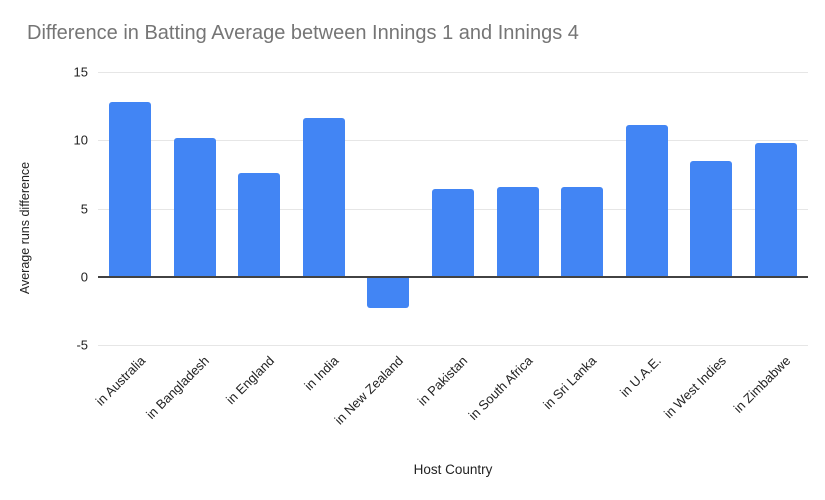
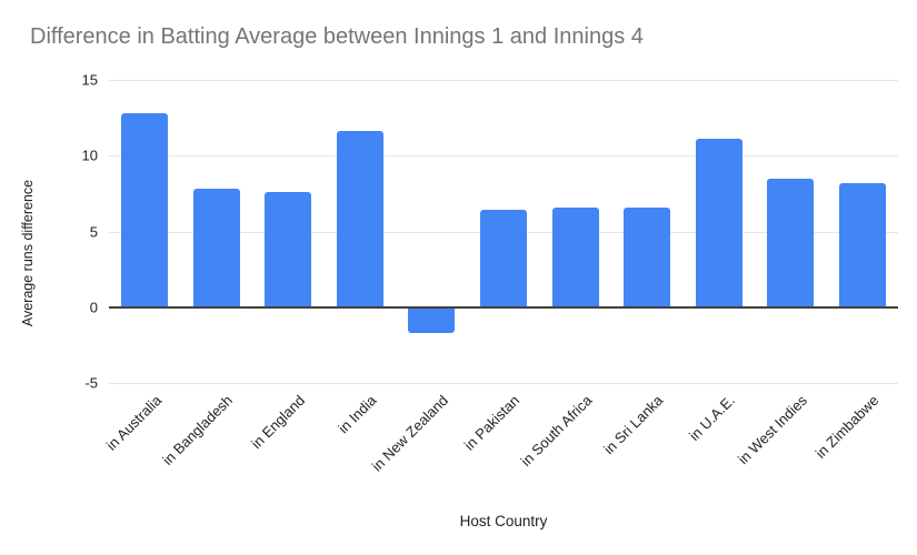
in Bangladesh: 10.2 -> 7.8
in New Zealand: -2.3 -> -1.7
in Zimbabwe: 9.8 -> 8.2
